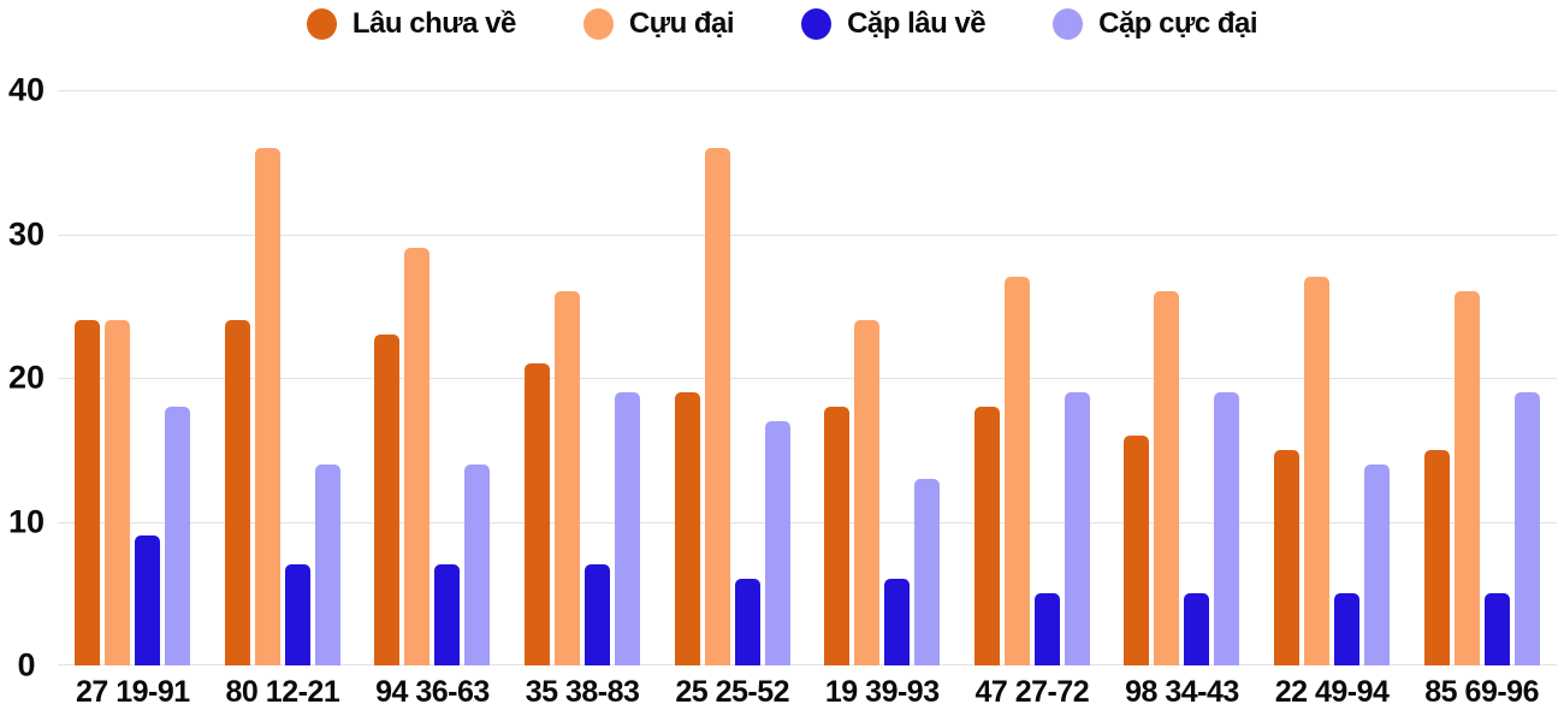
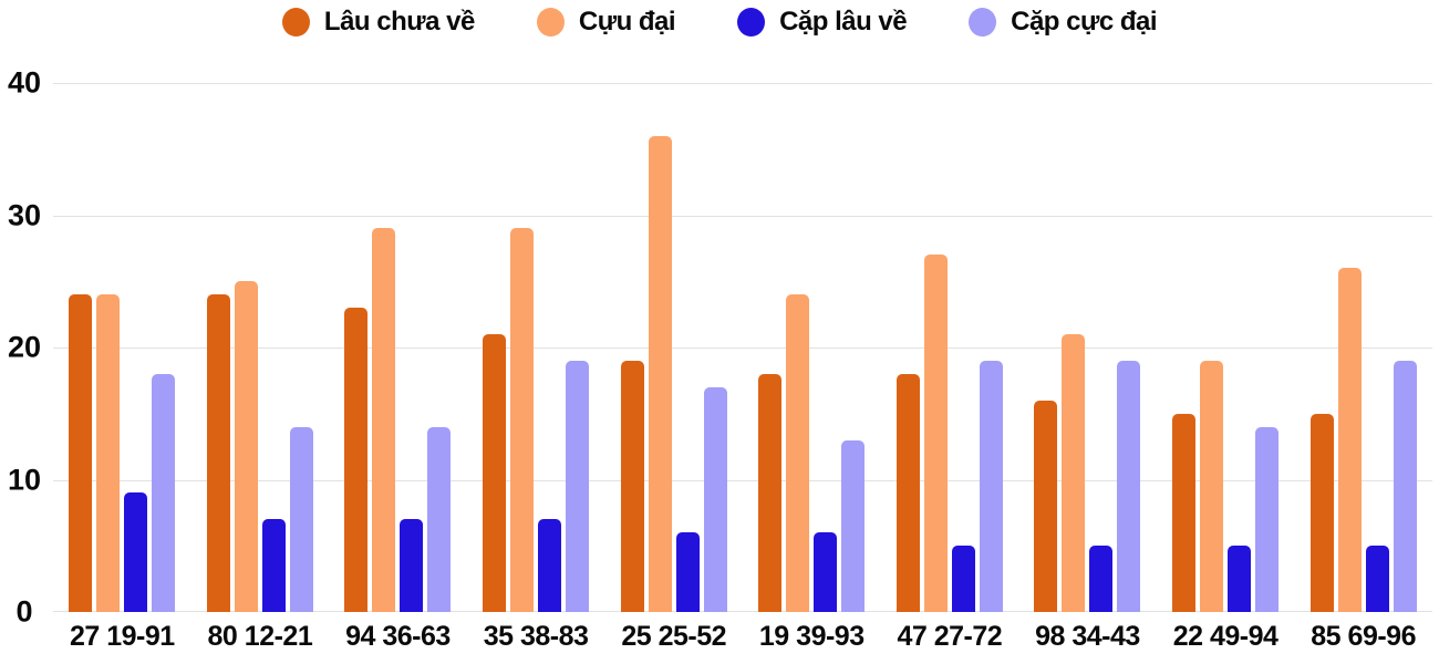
Cựu đại/80 12-21: 36 -> 25
Cựu đại/35 38-83: 26 -> 29
Cựu đại/98 34-43: 26 -> 21
Cựu đại/22 49-94: 27 -> 19
